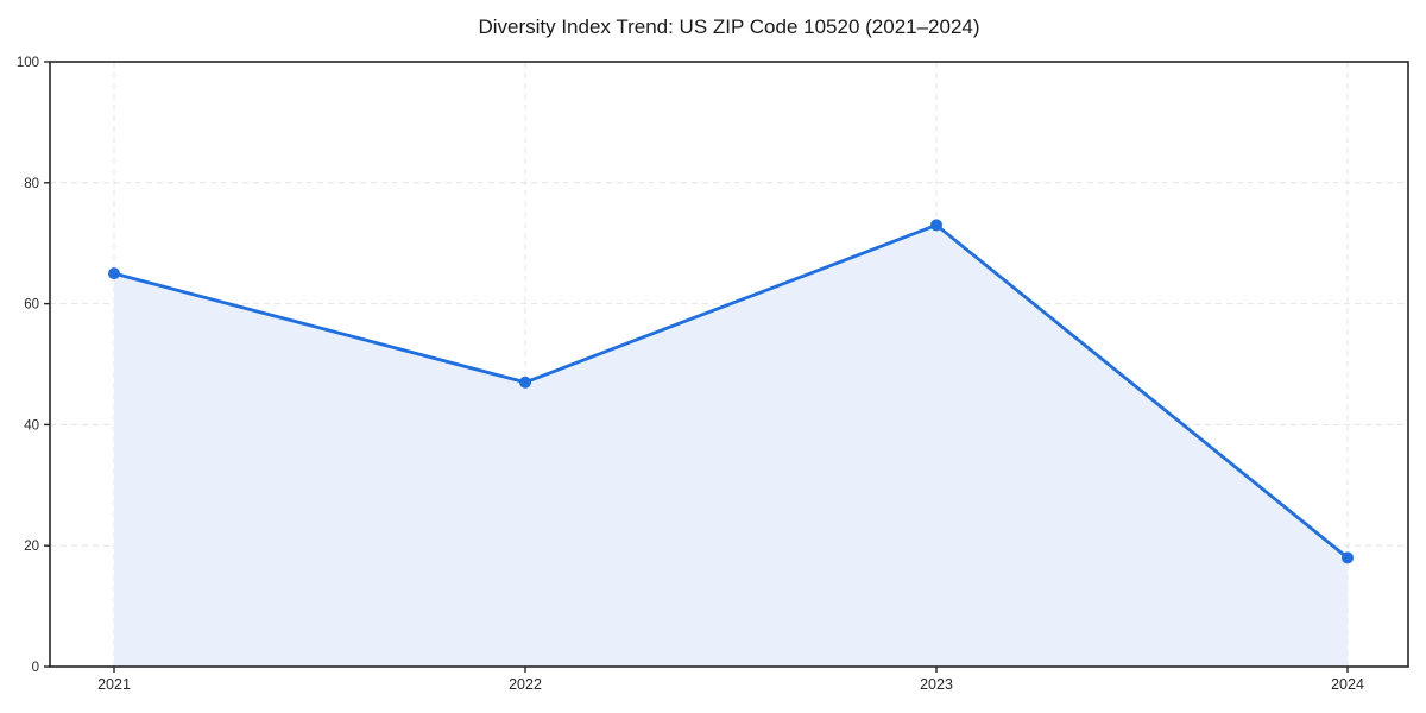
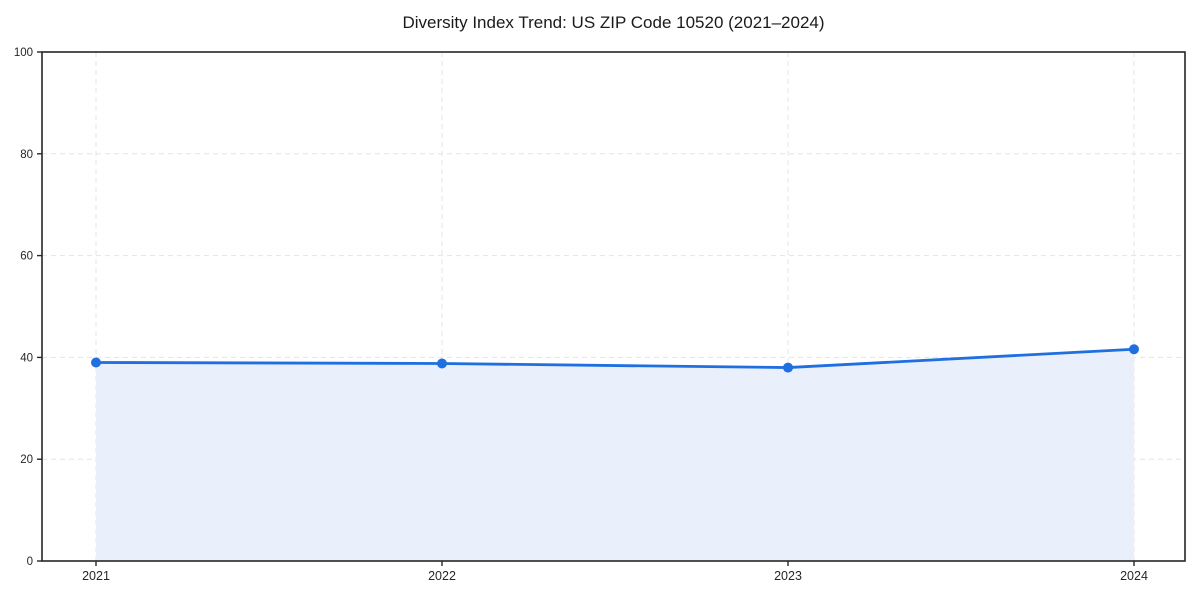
2021: 65 -> 39
2022: 47 -> 39
2023: 73 -> 38
2024: 18 -> 42
